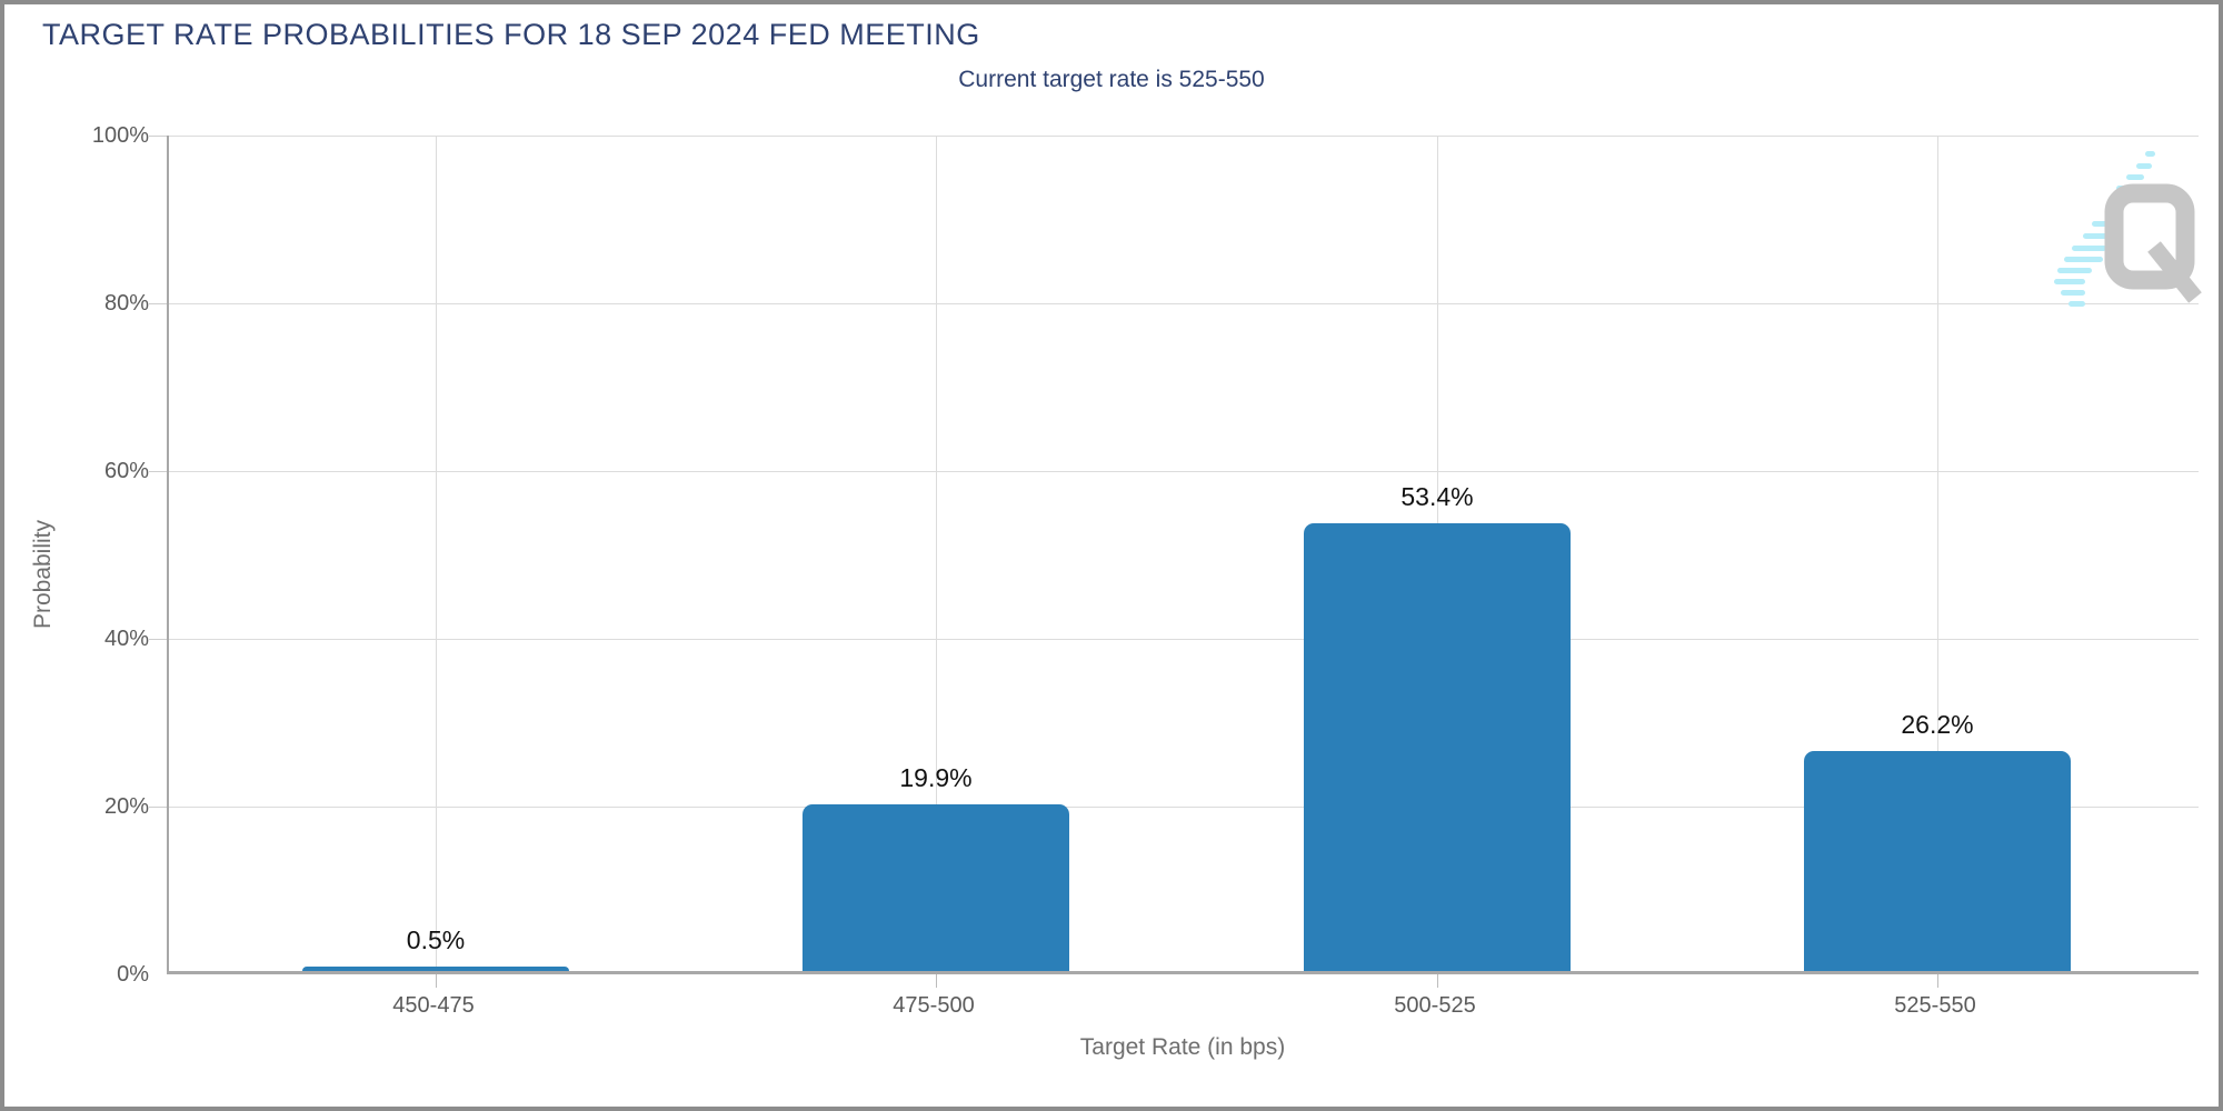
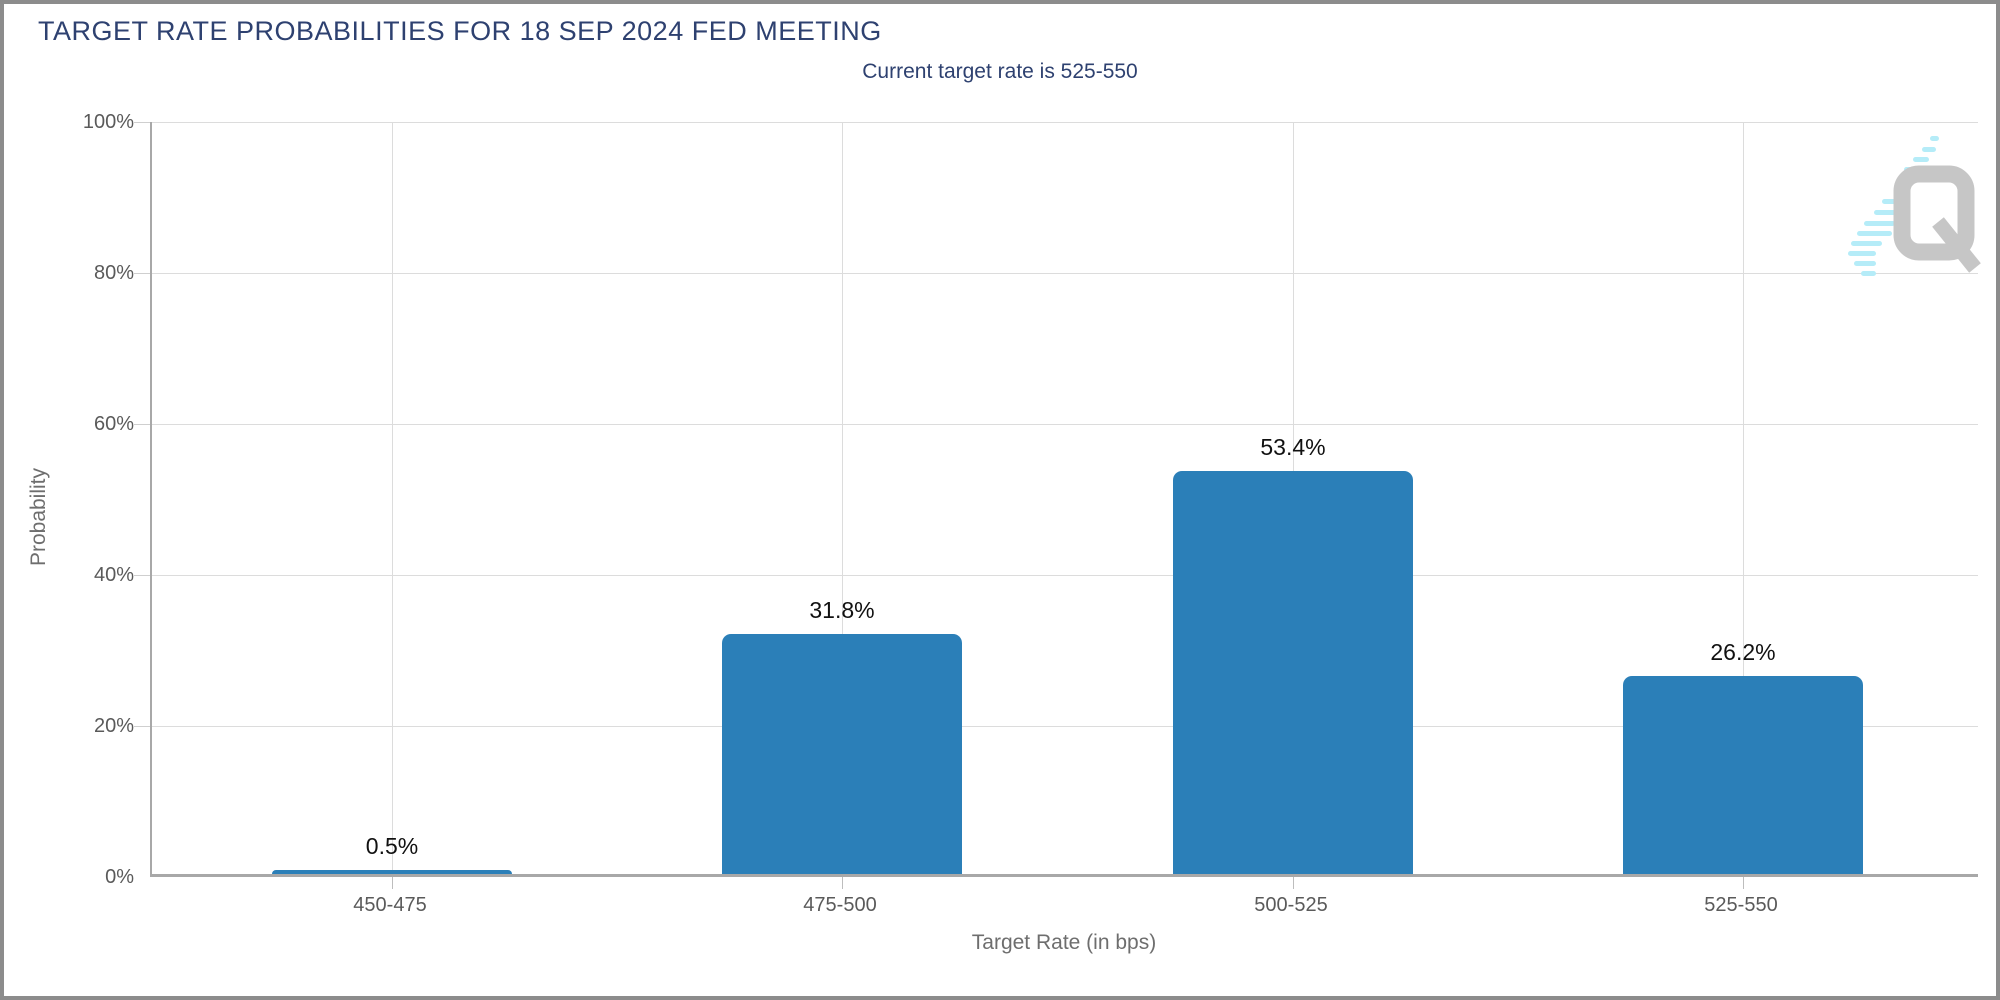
475-500: 19.9% -> 31.8%
